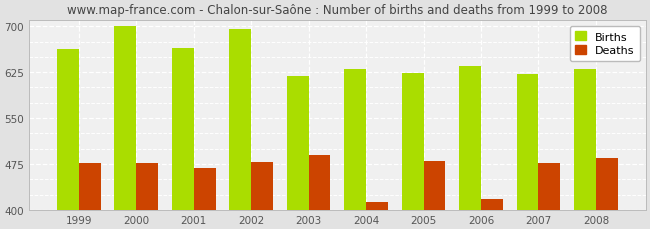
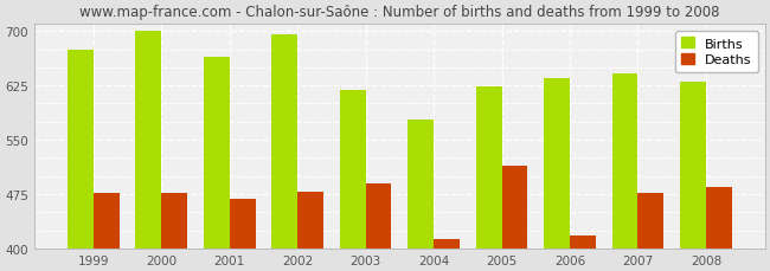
Births/1999: 663 -> 674
Births/2004: 630 -> 578
Deaths/2005: 480 -> 514
Births/2007: 622 -> 642
